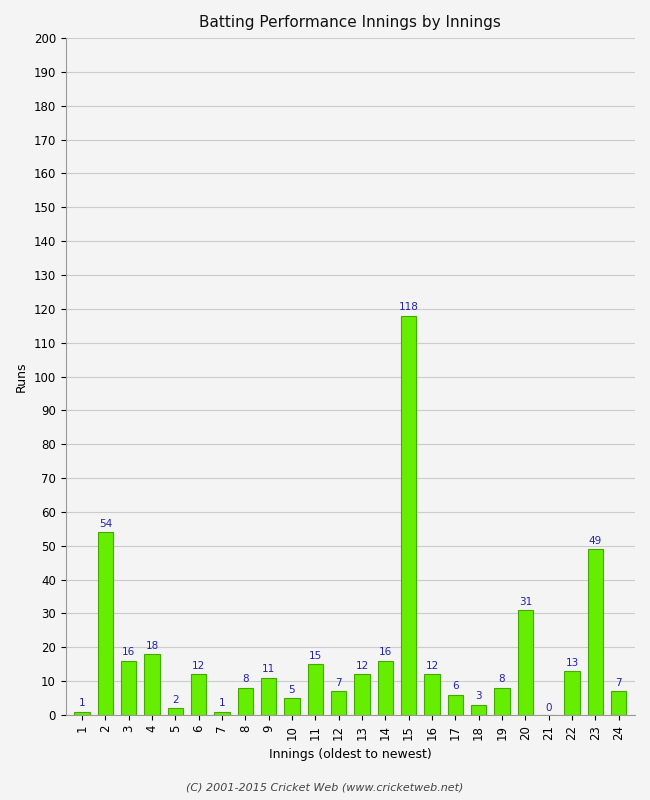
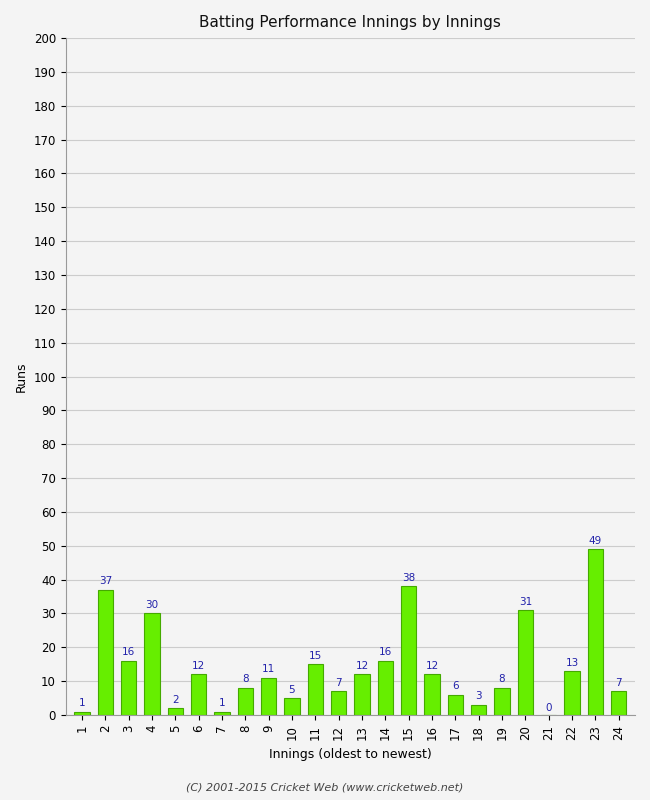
2: 54 -> 37
4: 18 -> 30
15: 118 -> 38
